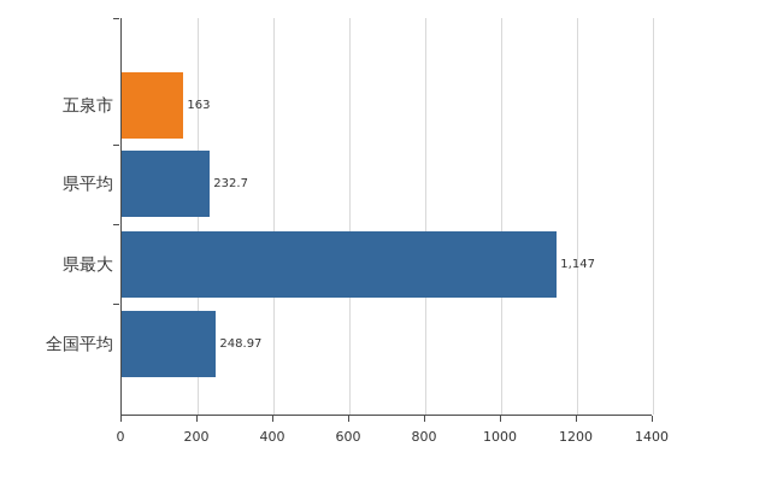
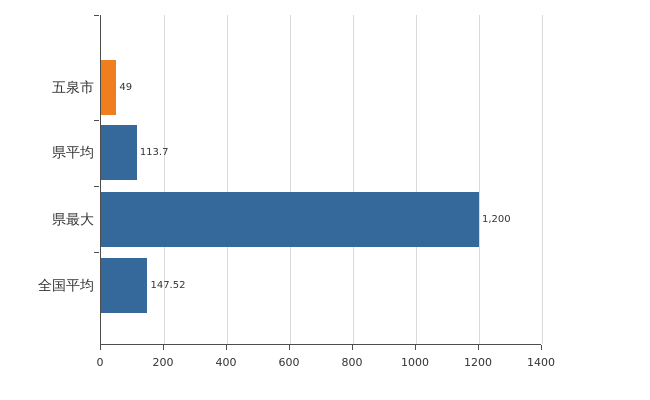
五泉市: 163 -> 49
県平均: 232.7 -> 113.7
県最大: 1,147 -> 1,200
全国平均: 248.97 -> 147.52
